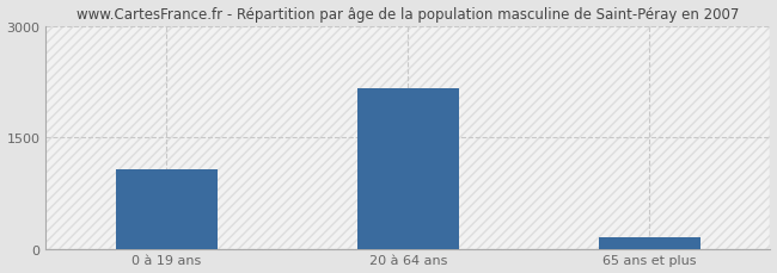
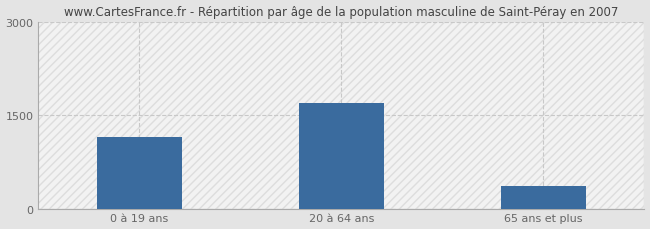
0 à 19 ans: 1060 -> 1150
20 à 64 ans: 2160 -> 1700
65 ans et plus: 160 -> 370
